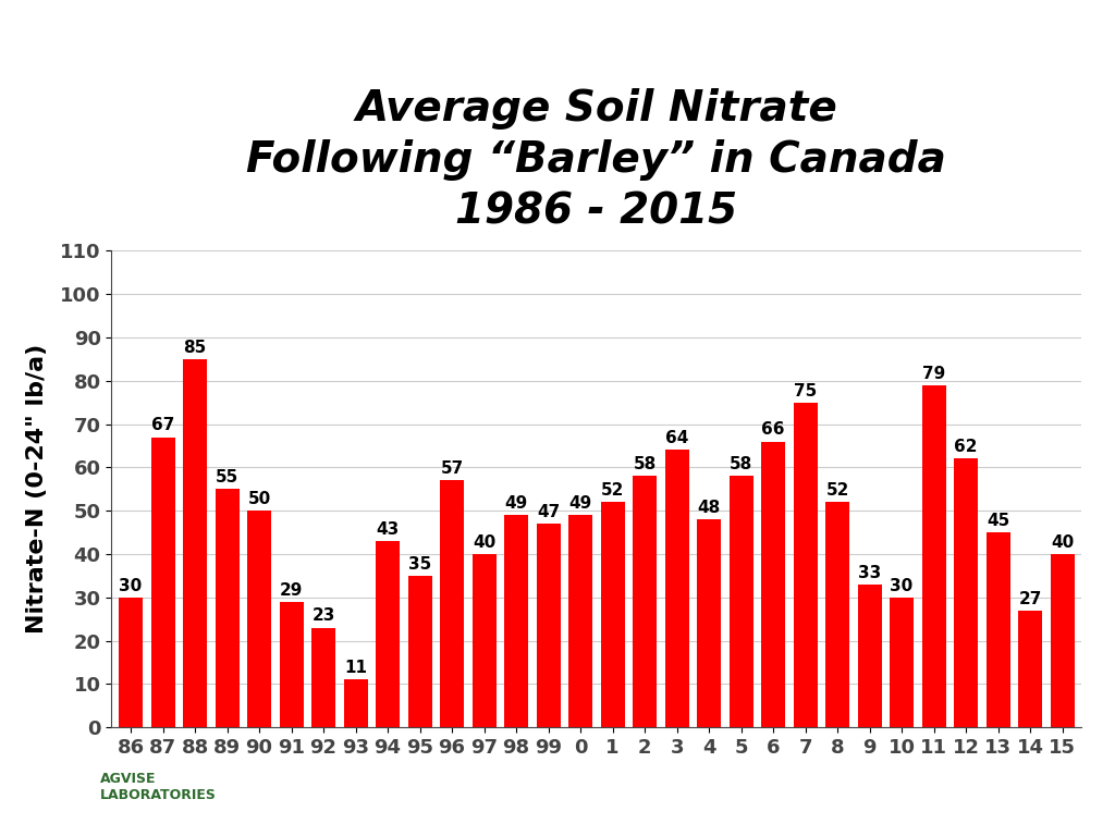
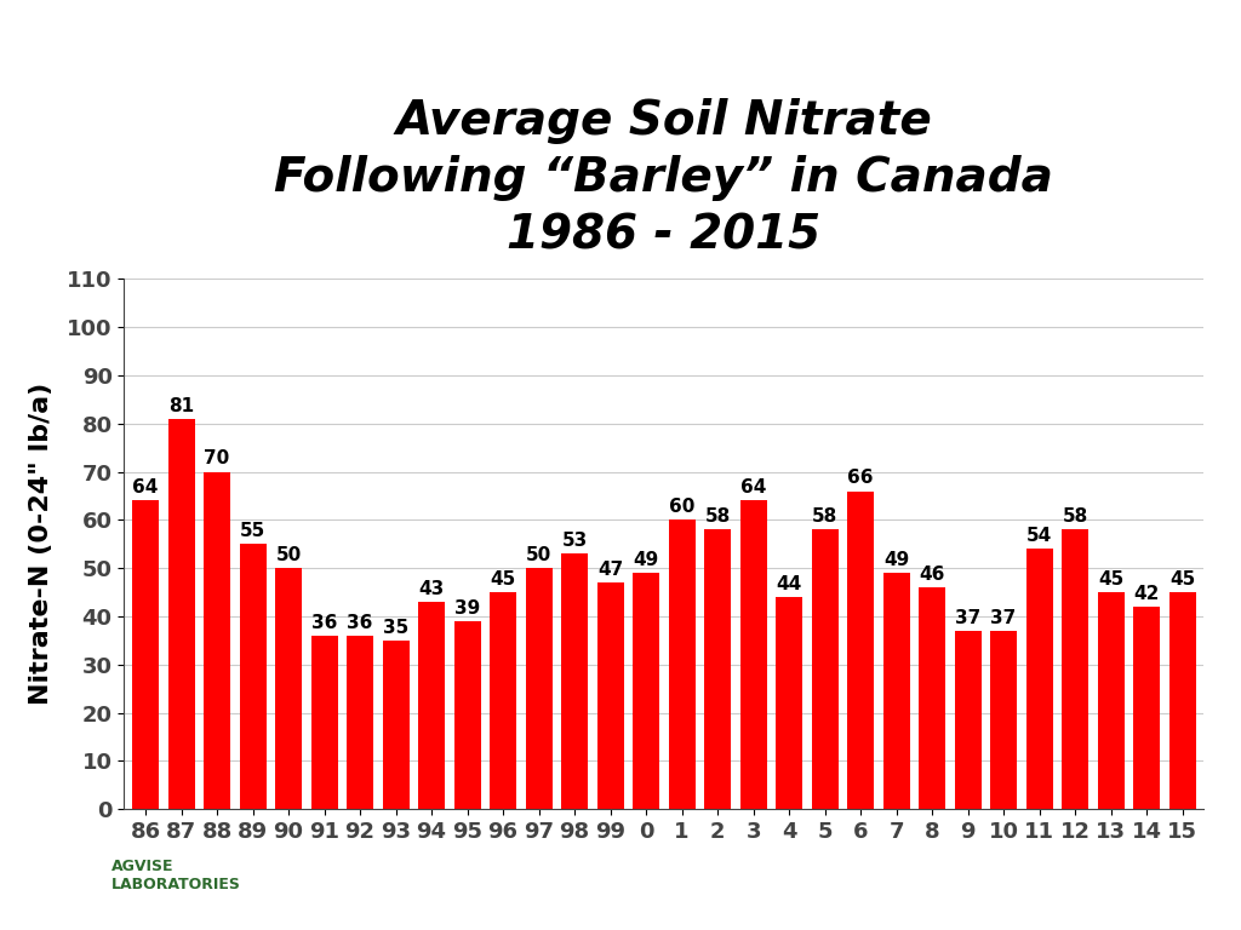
86: 30 -> 64
87: 67 -> 81
88: 85 -> 70
91: 29 -> 36
92: 23 -> 36
93: 11 -> 35
95: 35 -> 39
96: 57 -> 45
97: 40 -> 50
98: 49 -> 53
1: 52 -> 60
4: 48 -> 44
7: 75 -> 49
8: 52 -> 46
9: 33 -> 37
10: 30 -> 37
11: 79 -> 54
12: 62 -> 58
14: 27 -> 42
15: 40 -> 45
